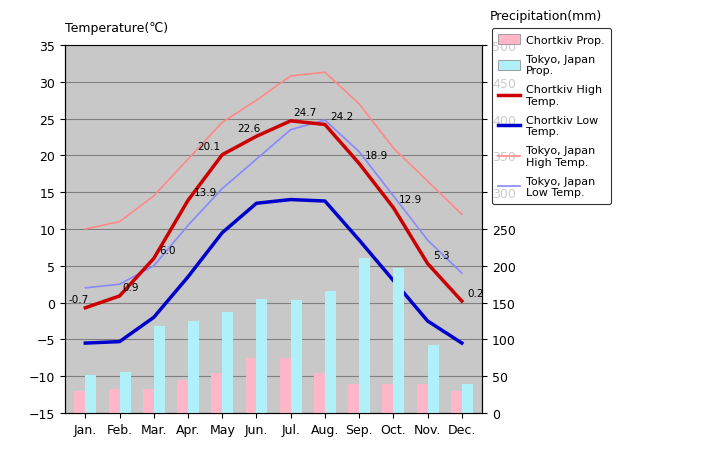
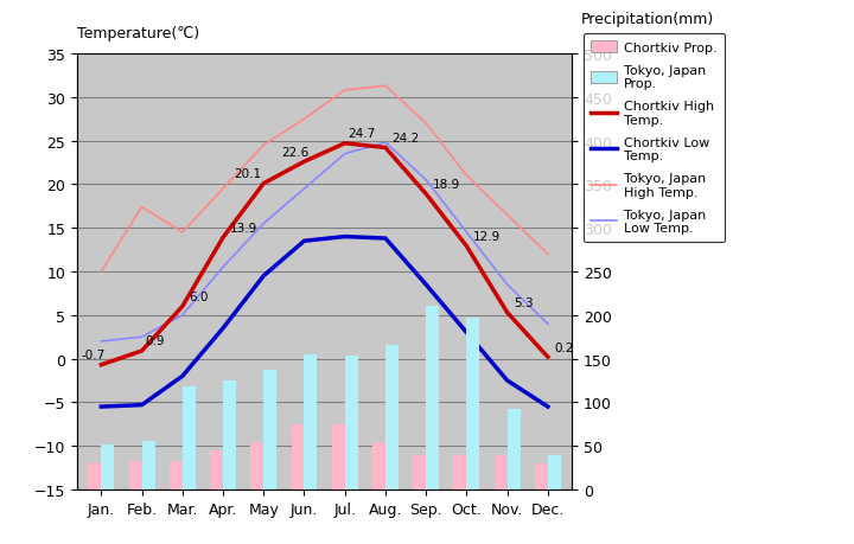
Tokyo, Japan High Temp./Feb.: 11.0 -> 17.4
